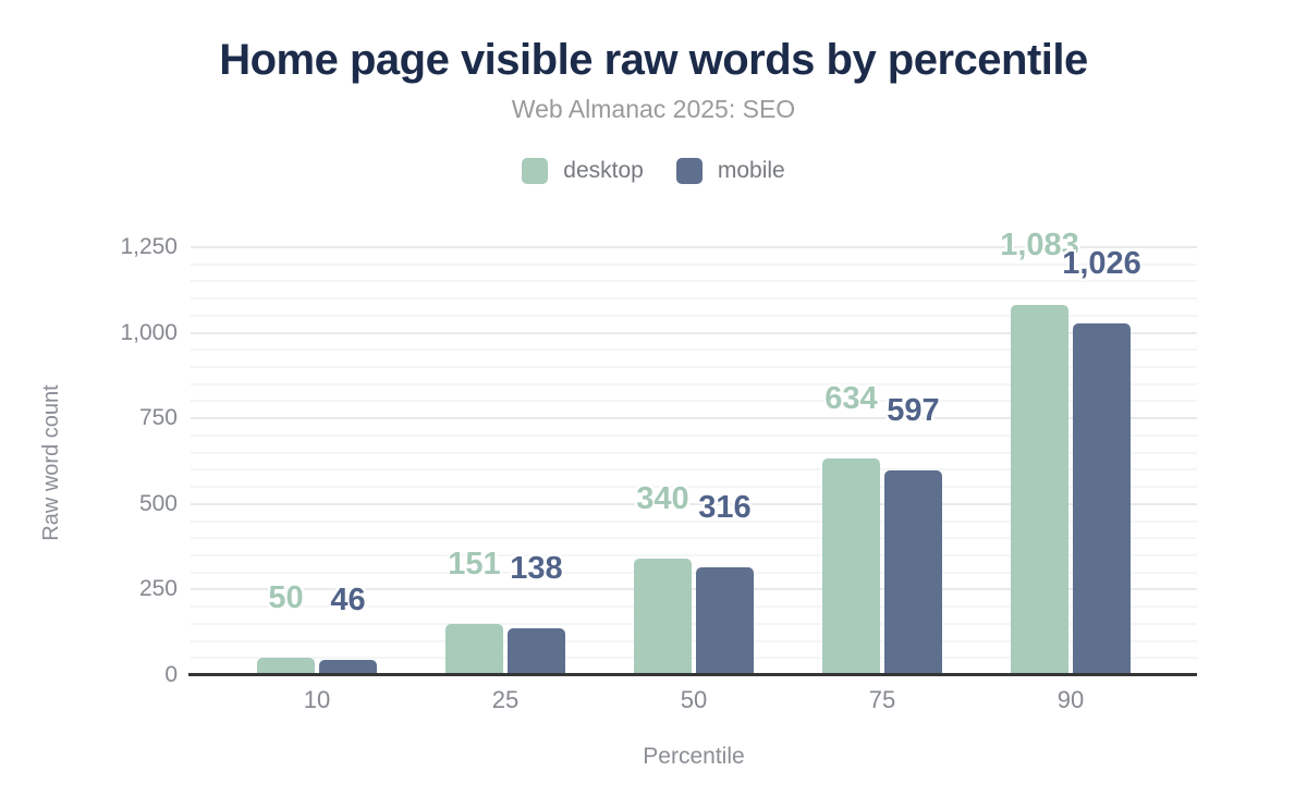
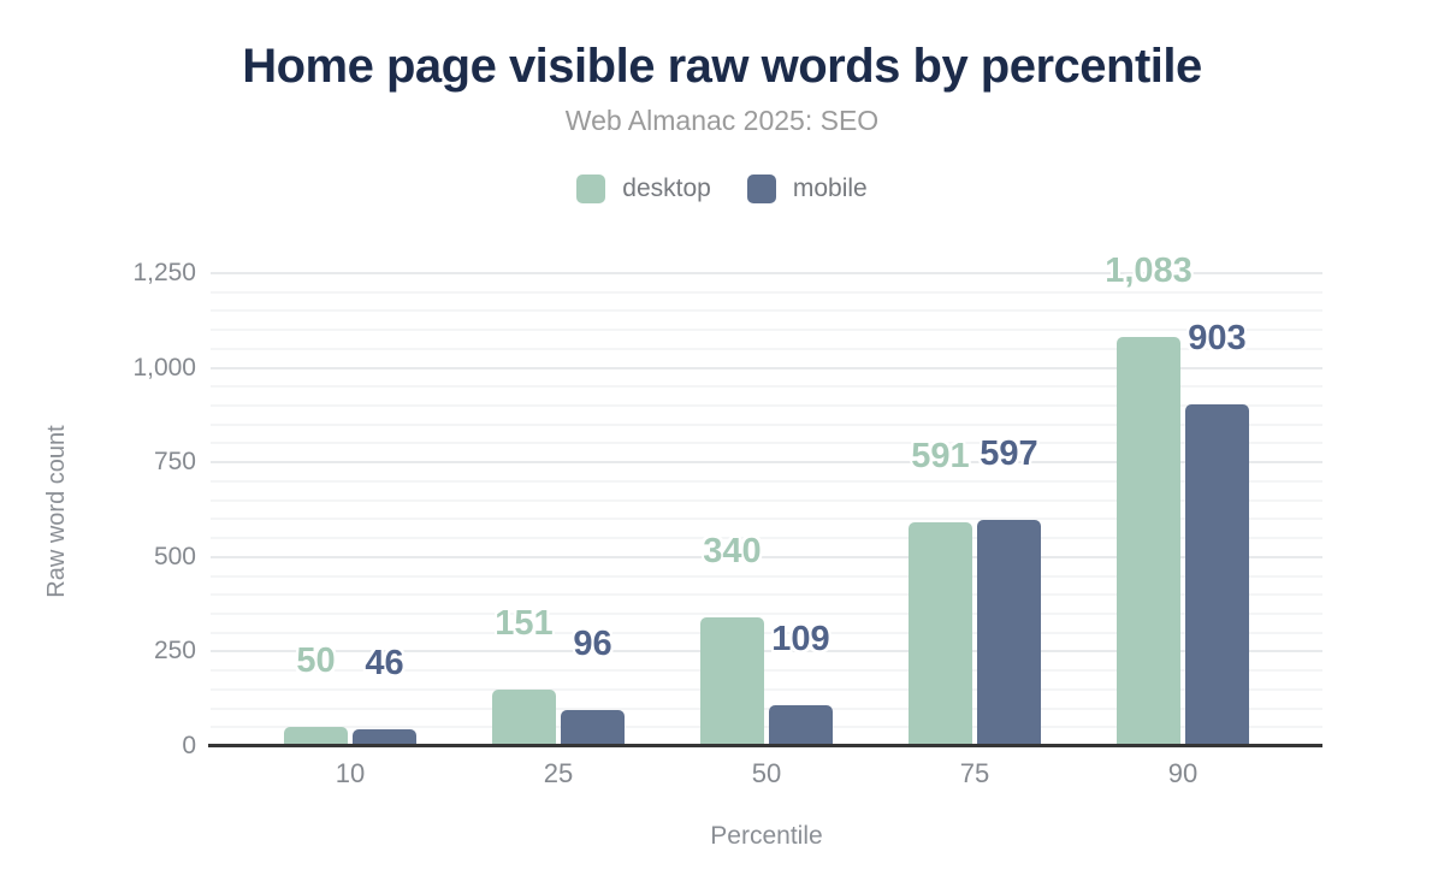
mobile/25: 138 -> 96
mobile/50: 316 -> 109
desktop/75: 634 -> 591
mobile/90: 1,026 -> 903
